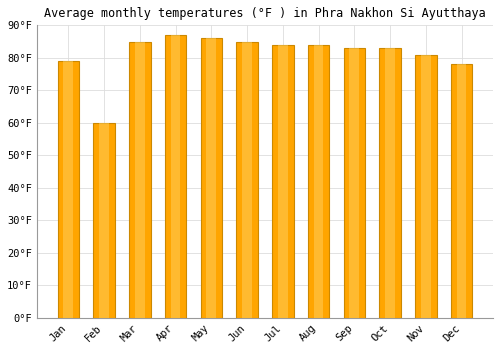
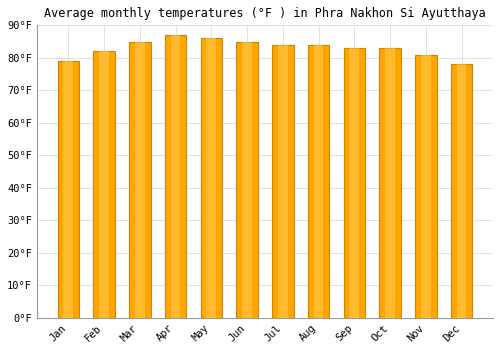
Feb: 60°F -> 82°F
